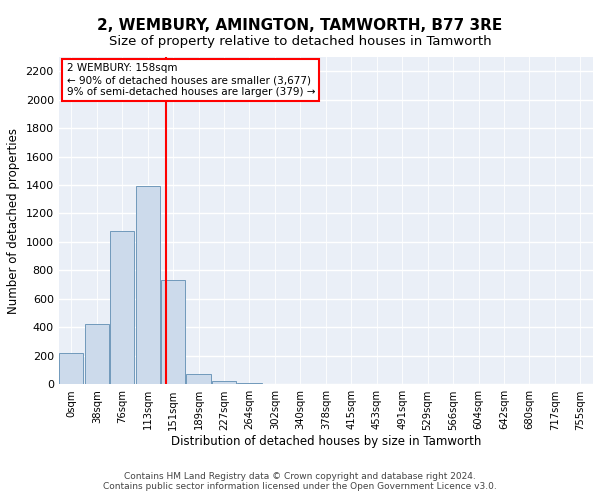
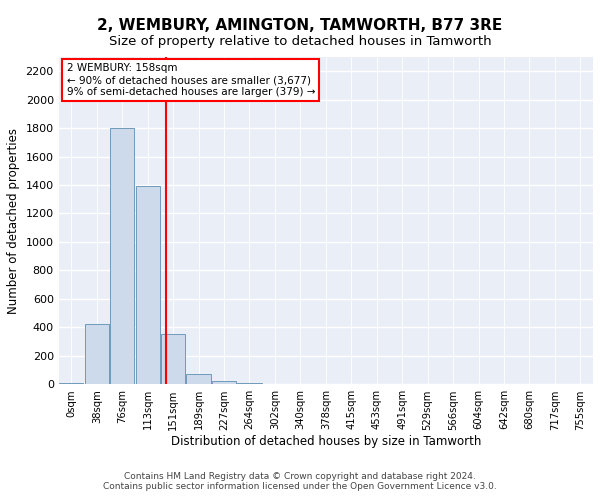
0sqm: 220 -> 10
76sqm: 1080 -> 1800
151sqm: 730 -> 360
